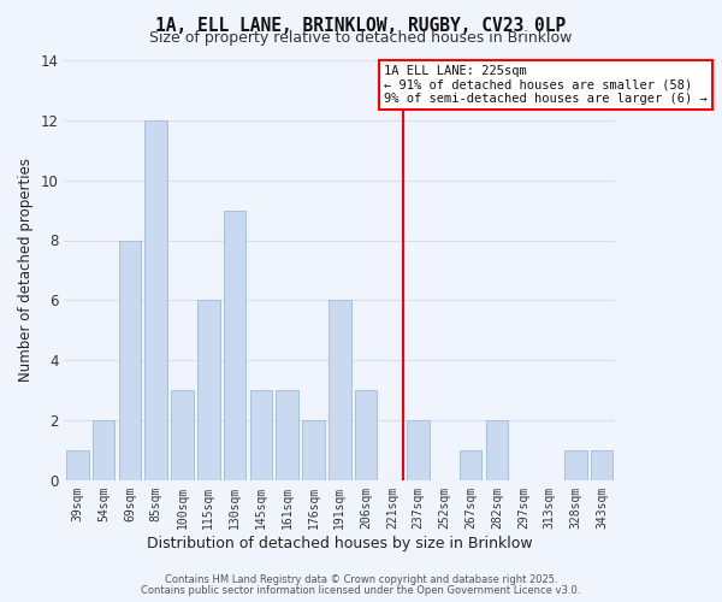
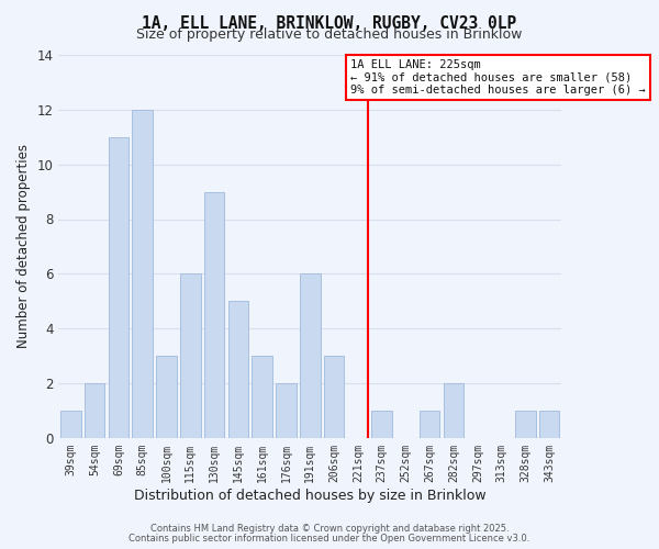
69sqm: 8 -> 11
145sqm: 3 -> 5
237sqm: 2 -> 1
